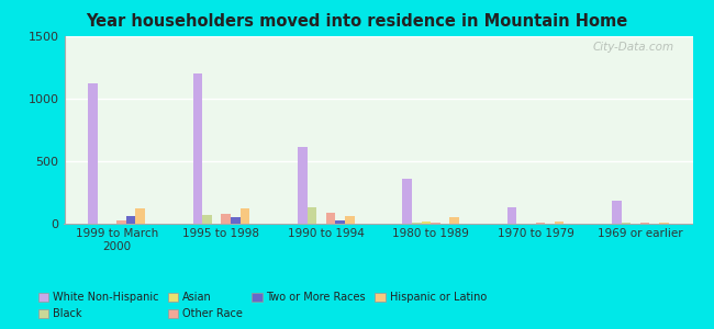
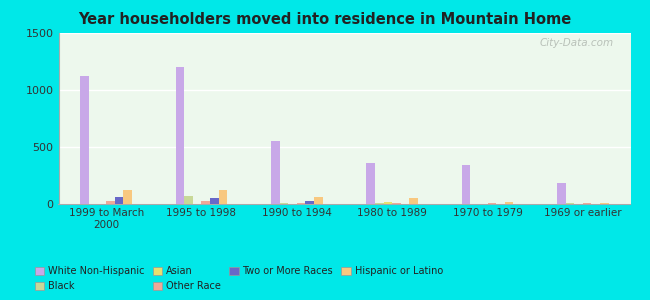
Other Race/1995 to 1998: 80 -> 30
White Non-Hispanic/1990 to 1994: 610 -> 550
Black/1990 to 1994: 130 -> 0
Other Race/1990 to 1994: 90 -> 0
White Non-Hispanic/1970 to 1979: 130 -> 340
